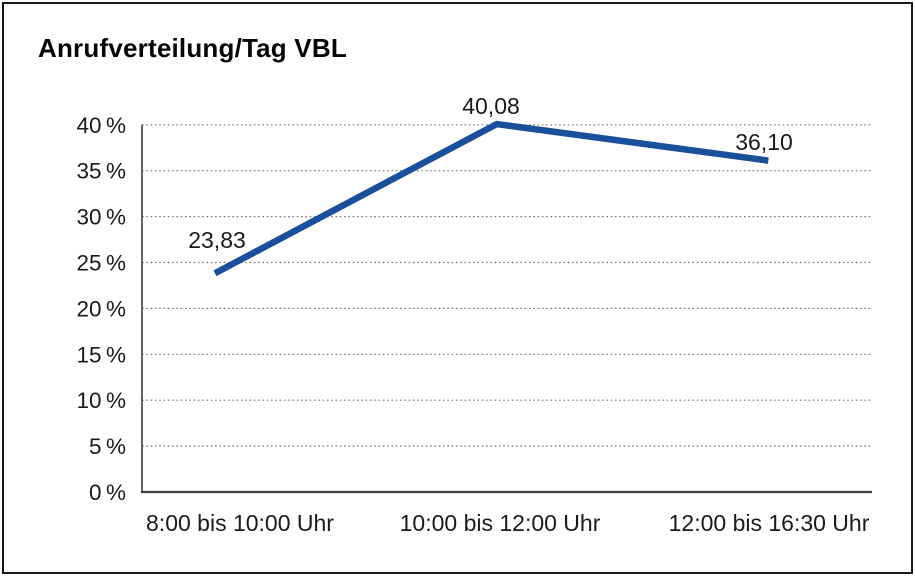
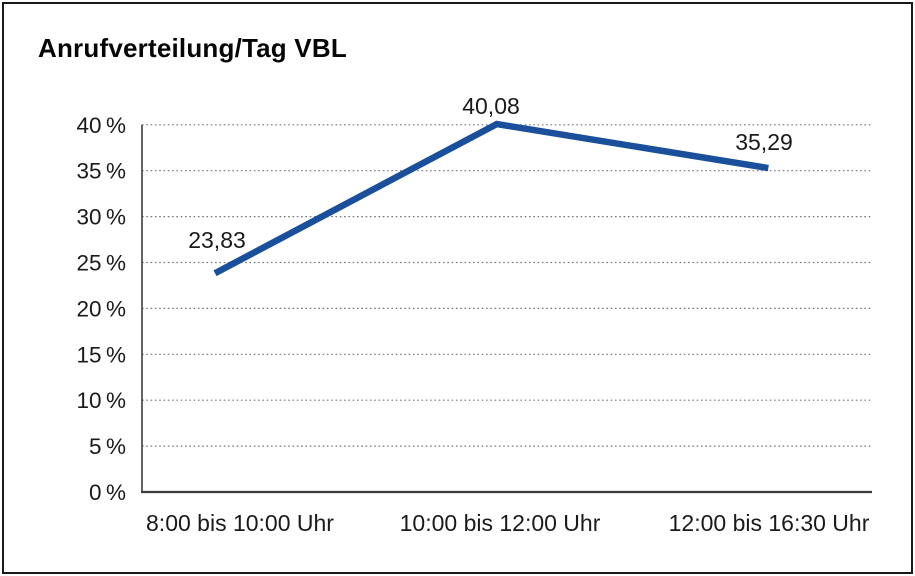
12:00 bis 16:30 Uhr: 36,10 -> 35,29
